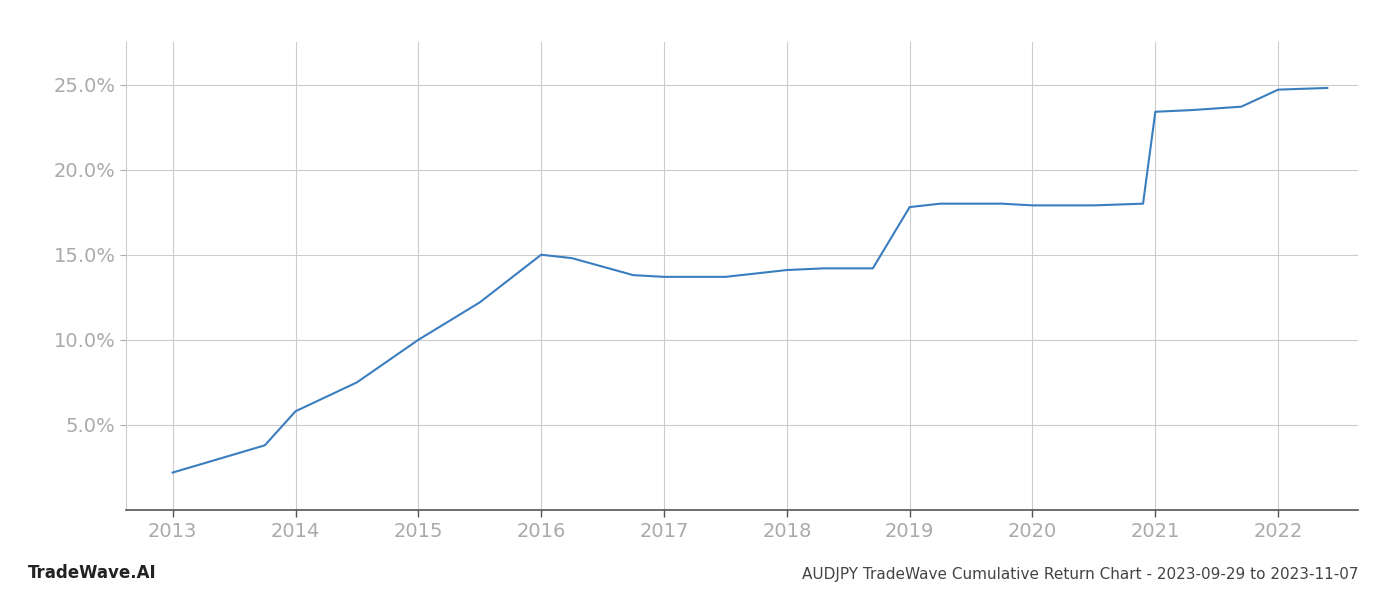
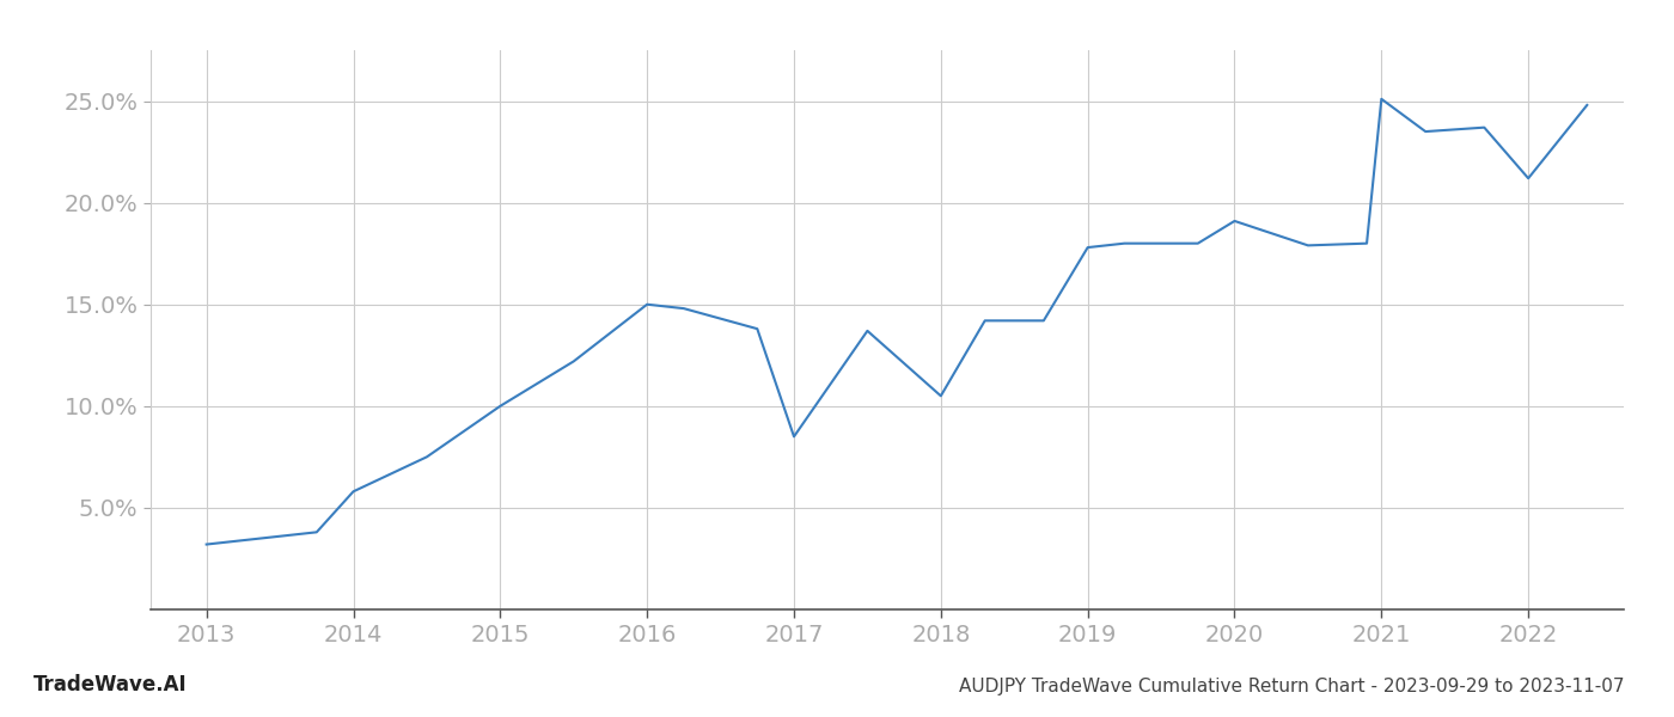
2013: 2.2% -> 3.2%
2017: 13.7% -> 8.5%
2018: 14.1% -> 10.5%
2020: 17.9% -> 19.1%
2021: 23.4% -> 25.1%
2022: 24.7% -> 21.2%
